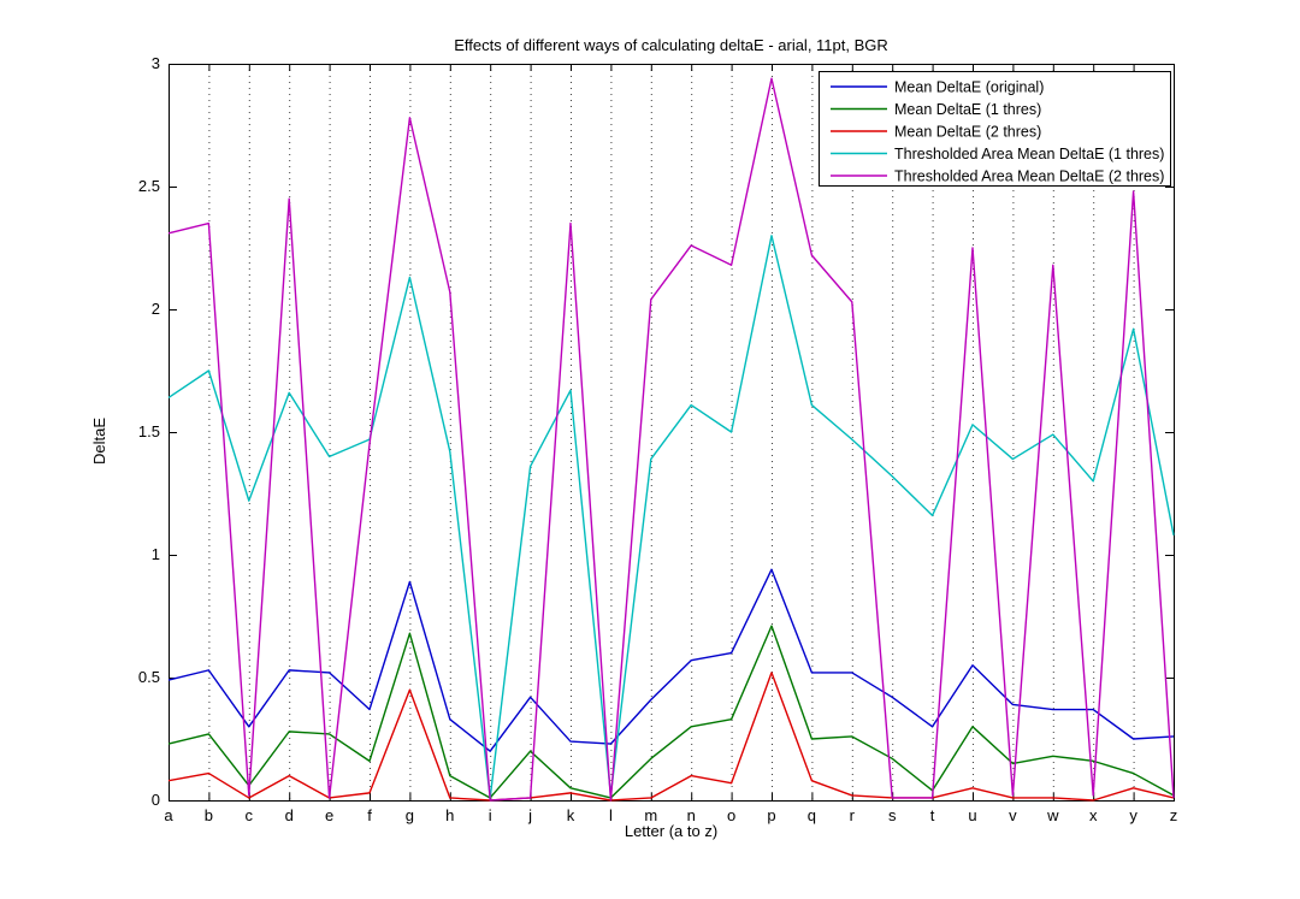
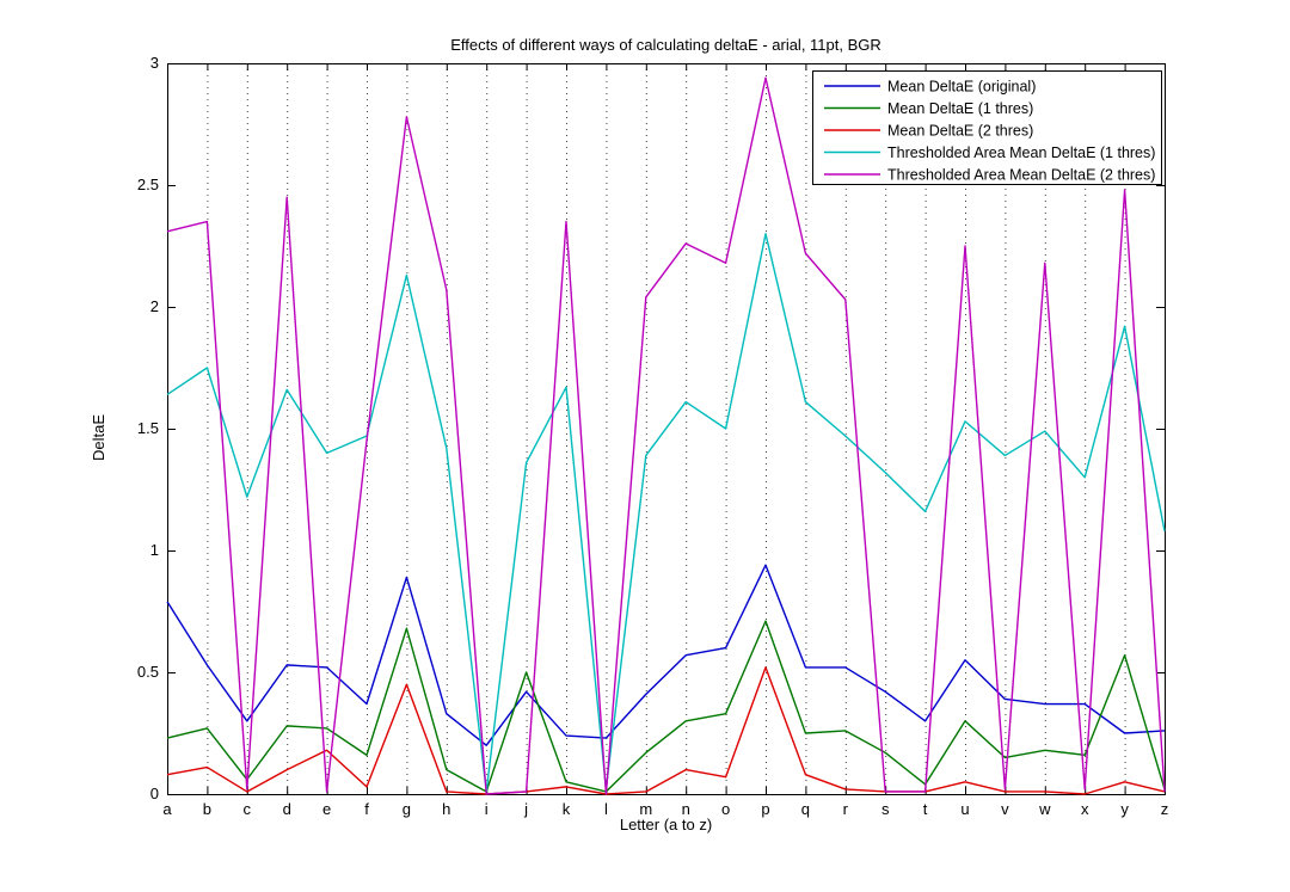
Mean DeltaE (original)/a: 0.49 -> 0.79
Mean DeltaE (2 thres)/e: 0.01 -> 0.18
Mean DeltaE (1 thres)/j: 0.20 -> 0.50
Mean DeltaE (1 thres)/y: 0.11 -> 0.57
